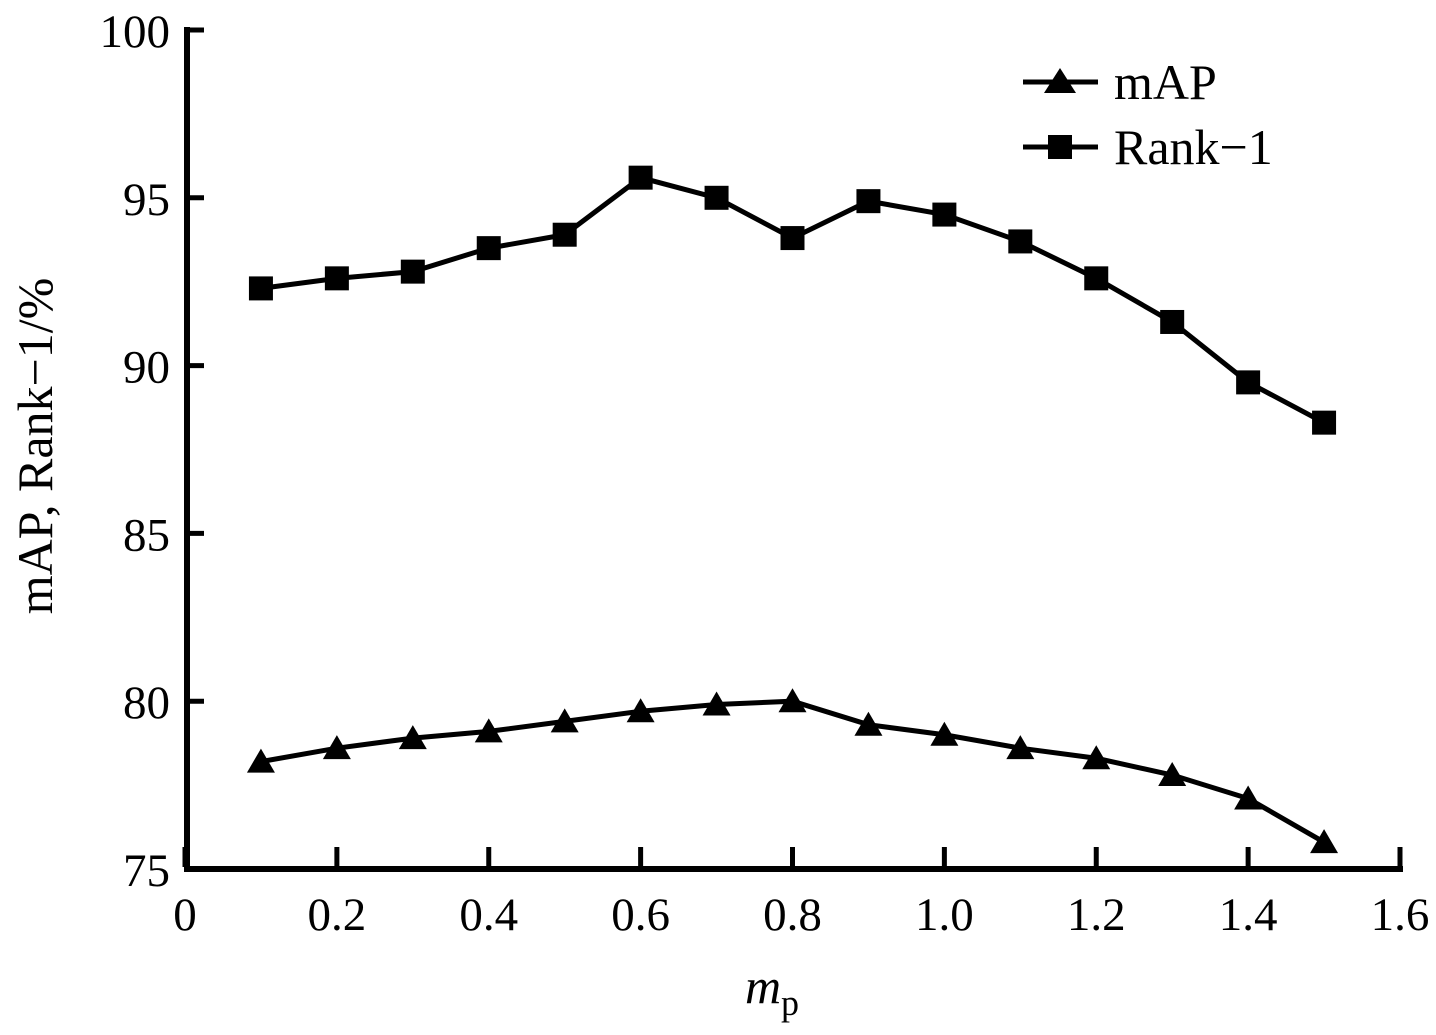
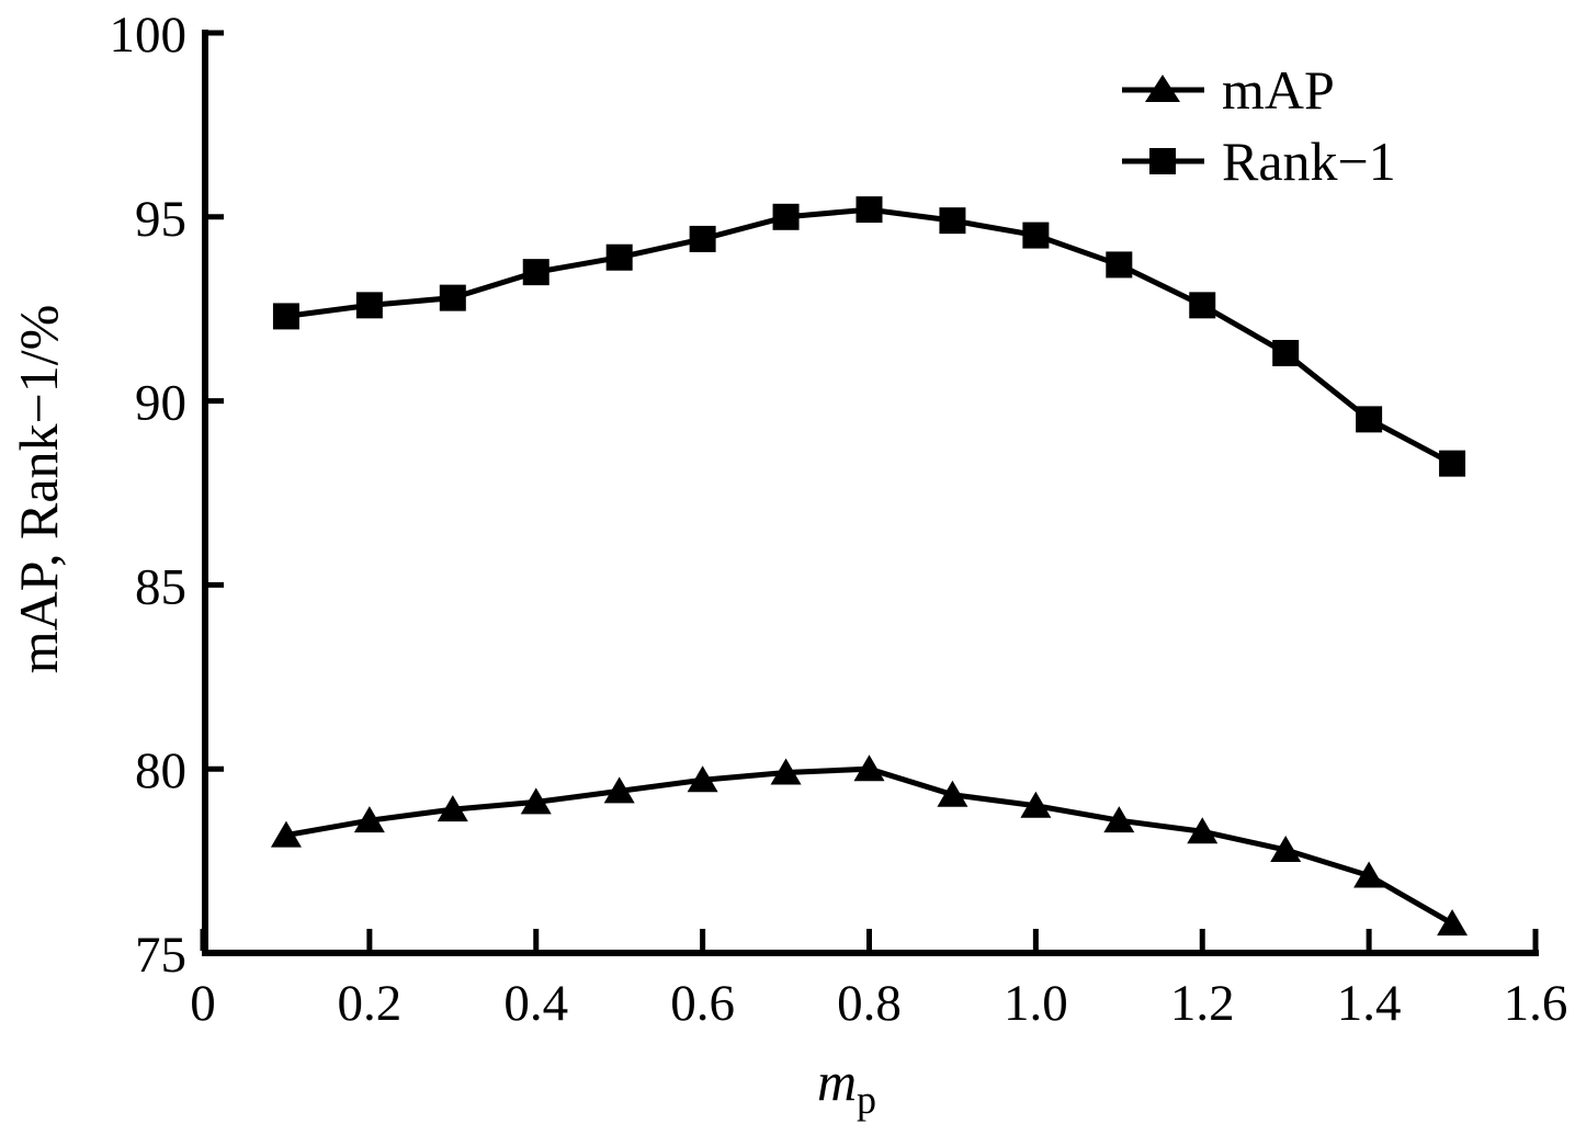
Rank−1/0.6: 95.6 -> 94.4
Rank−1/0.8: 93.8 -> 95.2
